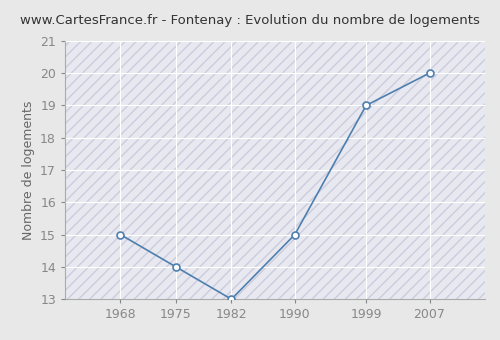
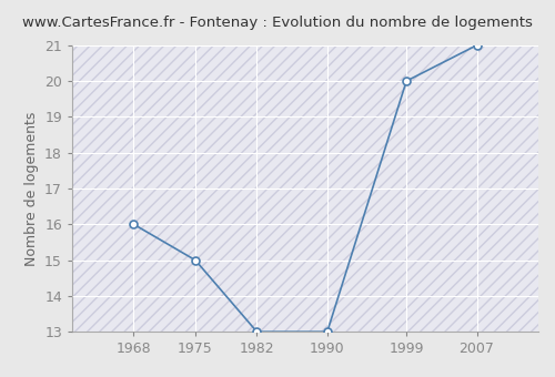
1968: 15 -> 16
1975: 14 -> 15
1990: 15 -> 13
1999: 19 -> 20
2007: 20 -> 21
